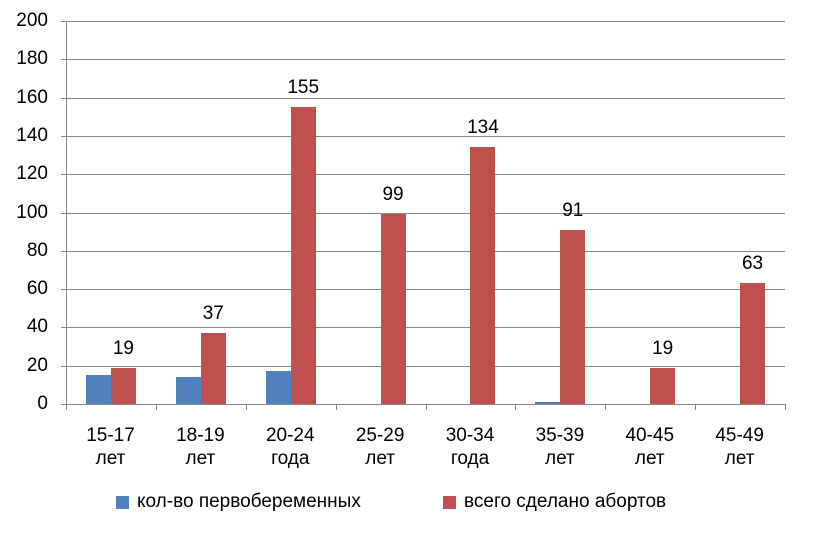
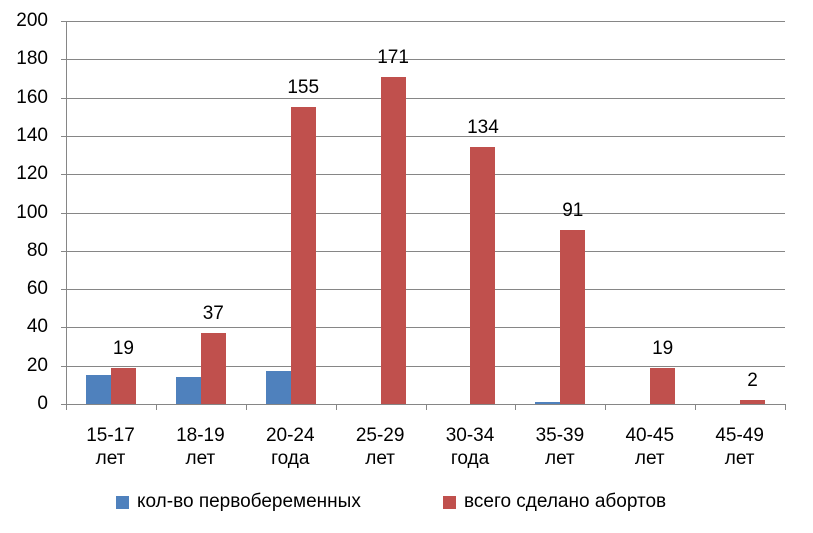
всего сделано абортов/25-29 лет: 99 -> 171
всего сделано абортов/45-49 лет: 63 -> 2
